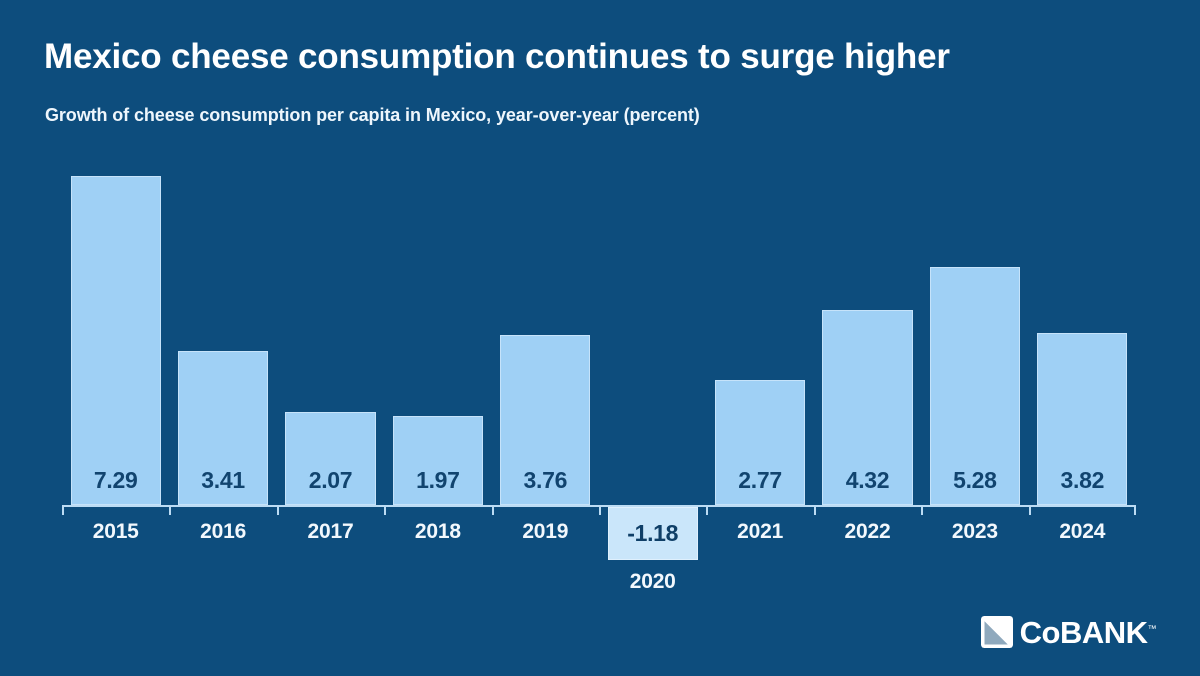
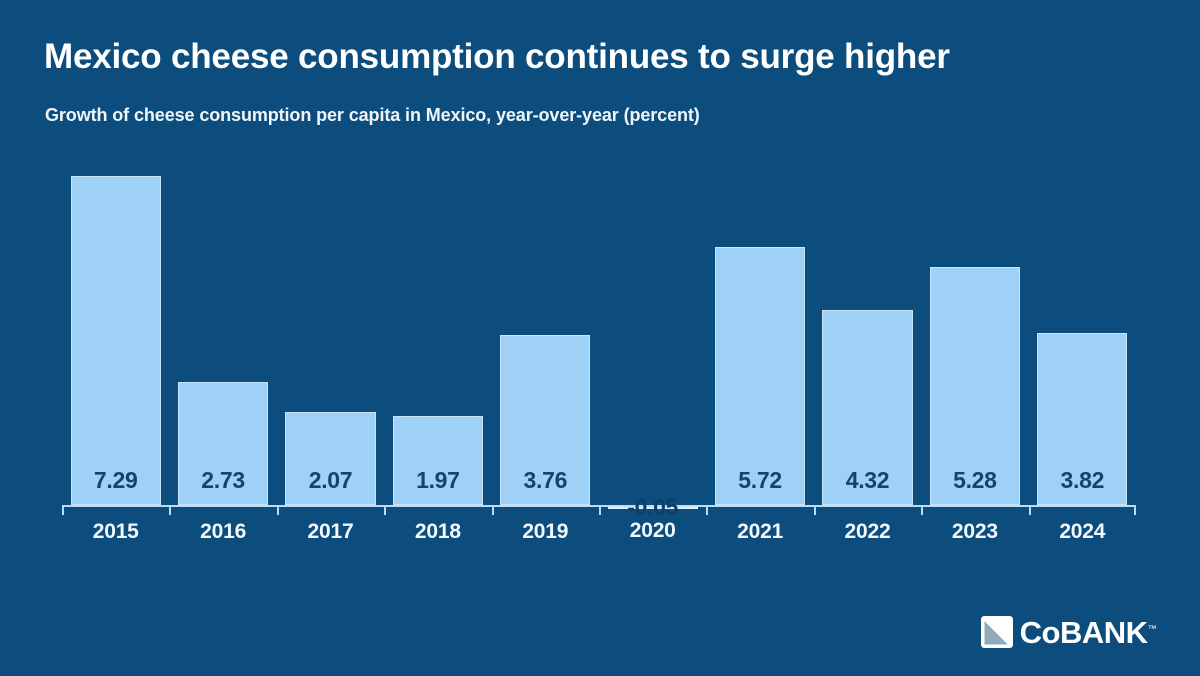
2016: 3.41 -> 2.73
2020: -1.18 -> -0.05
2021: 2.77 -> 5.72
